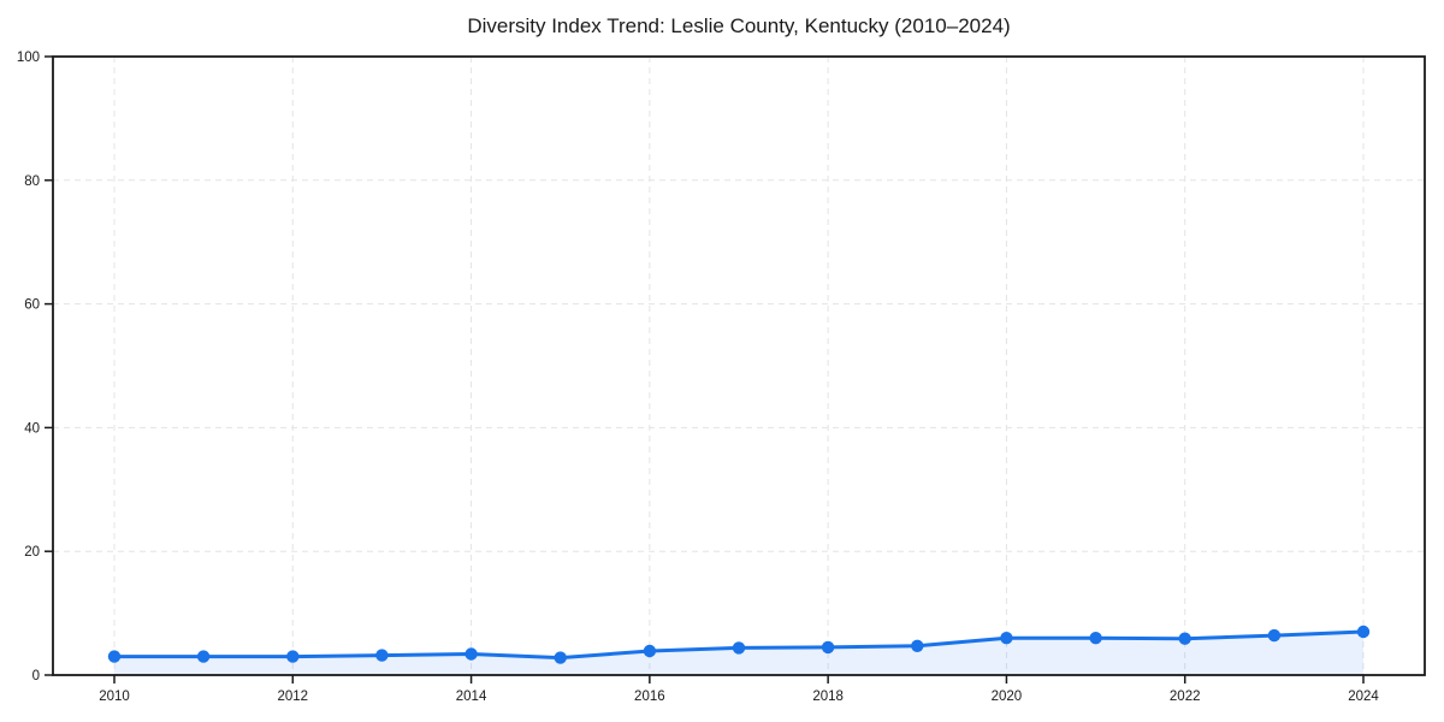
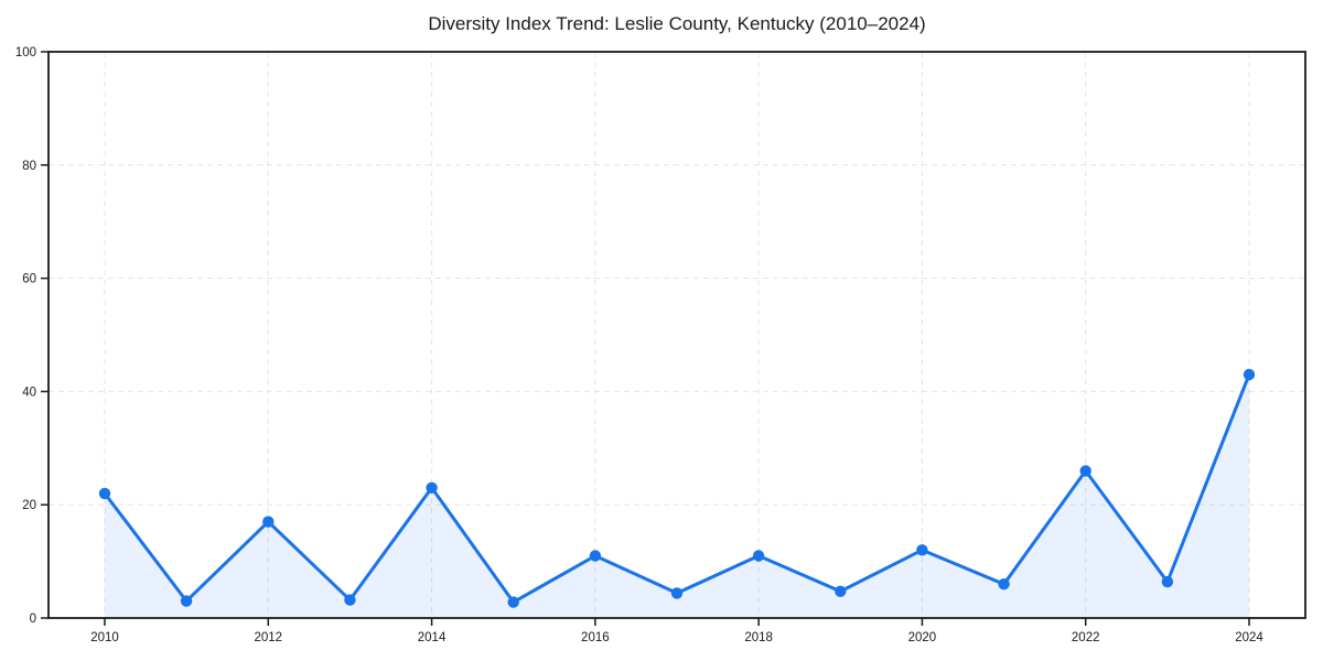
2010: 3 -> 22
2012: 3 -> 17
2014: 3 -> 23
2016: 4 -> 11
2018: 4 -> 11
2020: 6 -> 12
2022: 6 -> 26
2024: 7 -> 43
